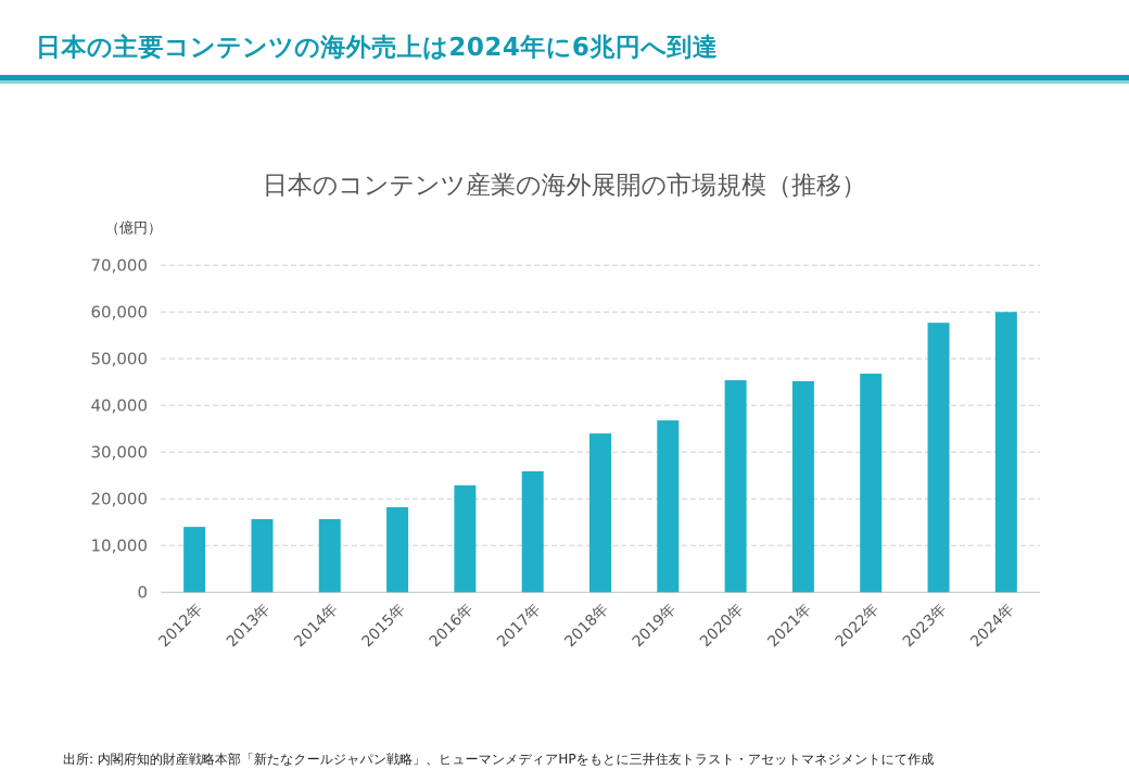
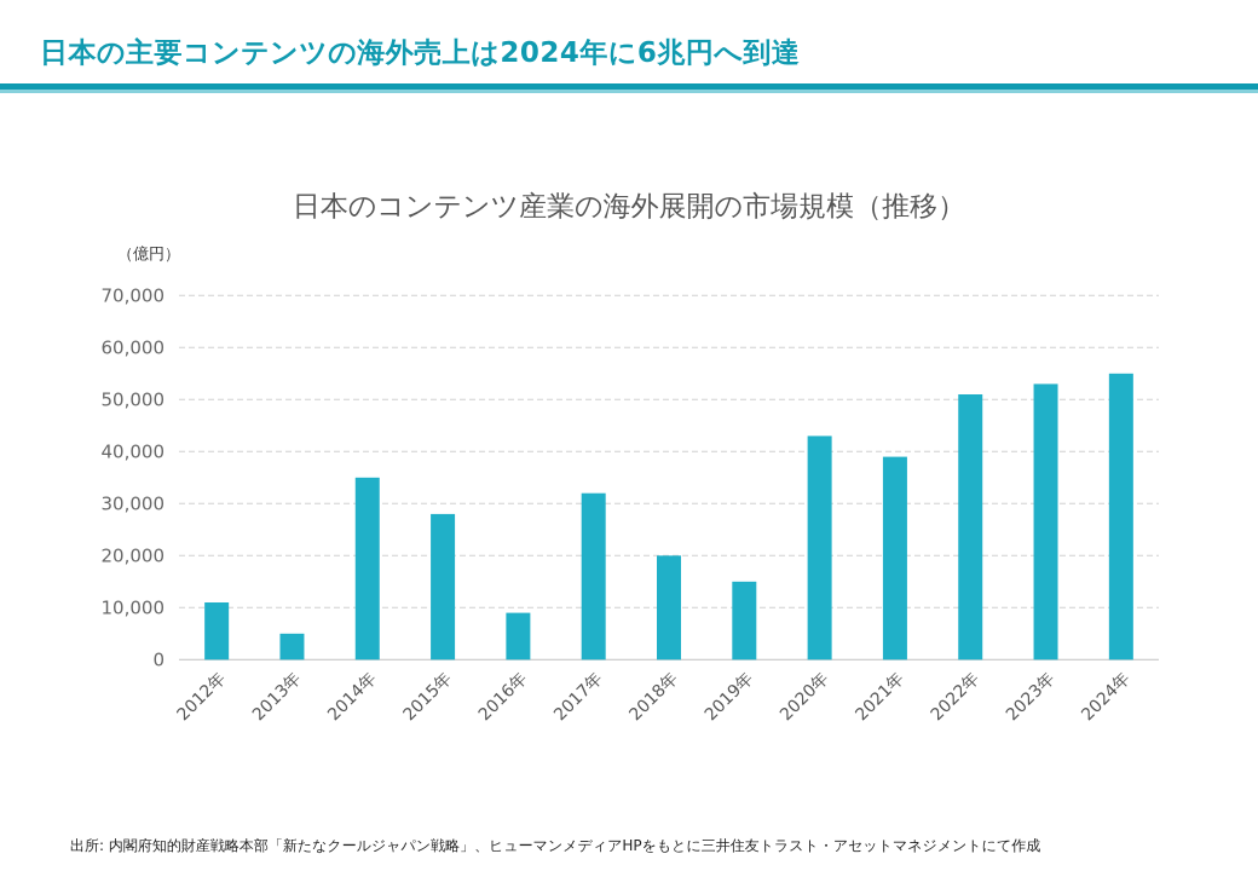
2012年: 14000 -> 11000
2013年: 16000 -> 5000
2014年: 16000 -> 35000
2015年: 18000 -> 28000
2016年: 23000 -> 9000
2017年: 26000 -> 32000
2018年: 34000 -> 20000
2019年: 37000 -> 15000
2020年: 45000 -> 43000
2021年: 45000 -> 39000
2022年: 47000 -> 51000
2023年: 58000 -> 53000
2024年: 60000 -> 55000
